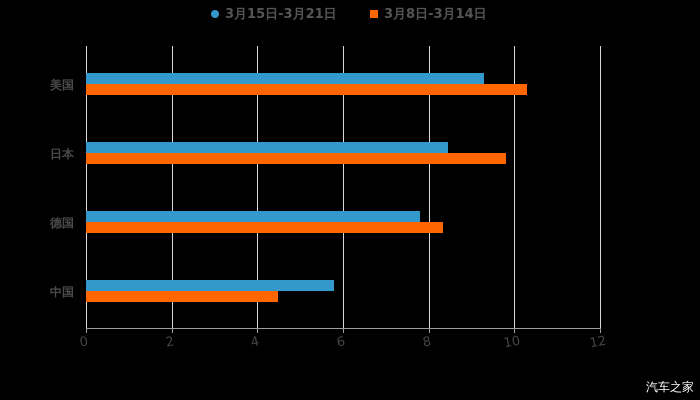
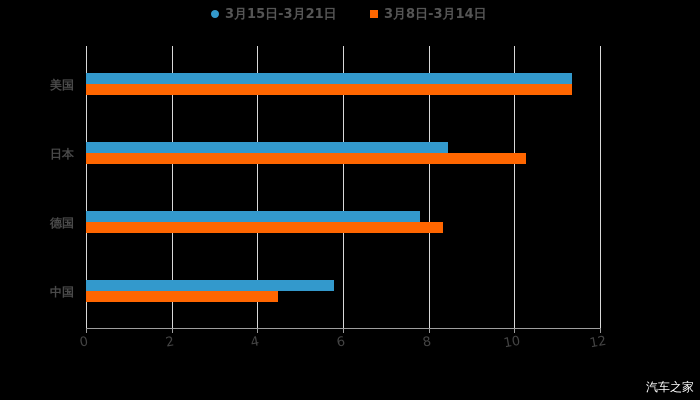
3月15日-3月21日/美国: 9.3 -> 11.3
3月8日-3月14日/美国: 10.3 -> 11.3
3月8日-3月14日/日本: 9.8 -> 10.3
